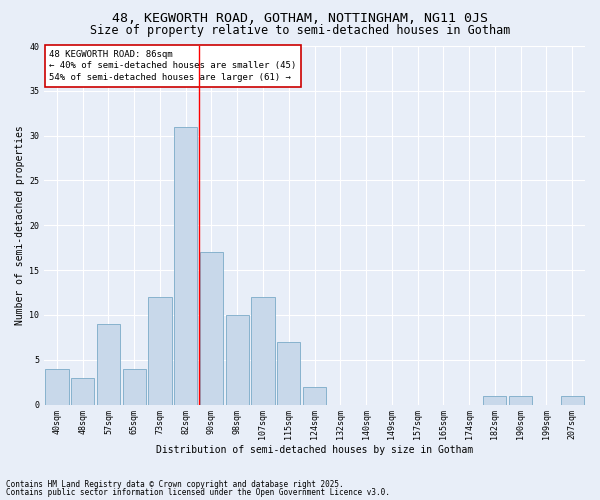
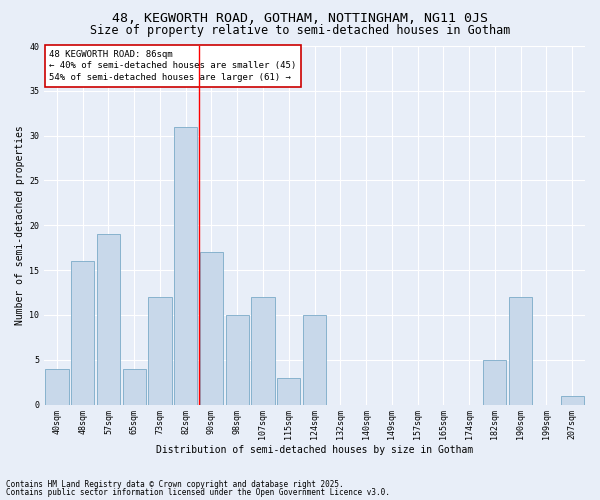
48sqm: 3 -> 16
57sqm: 9 -> 19
115sqm: 7 -> 3
124sqm: 2 -> 10
182sqm: 1 -> 5
190sqm: 1 -> 12
